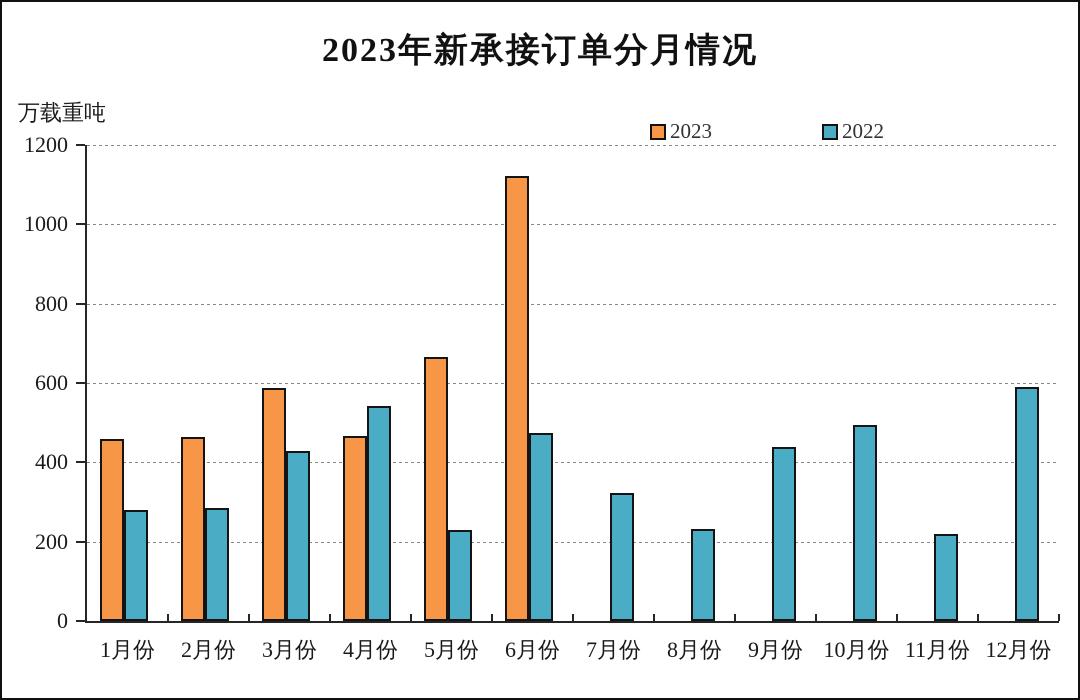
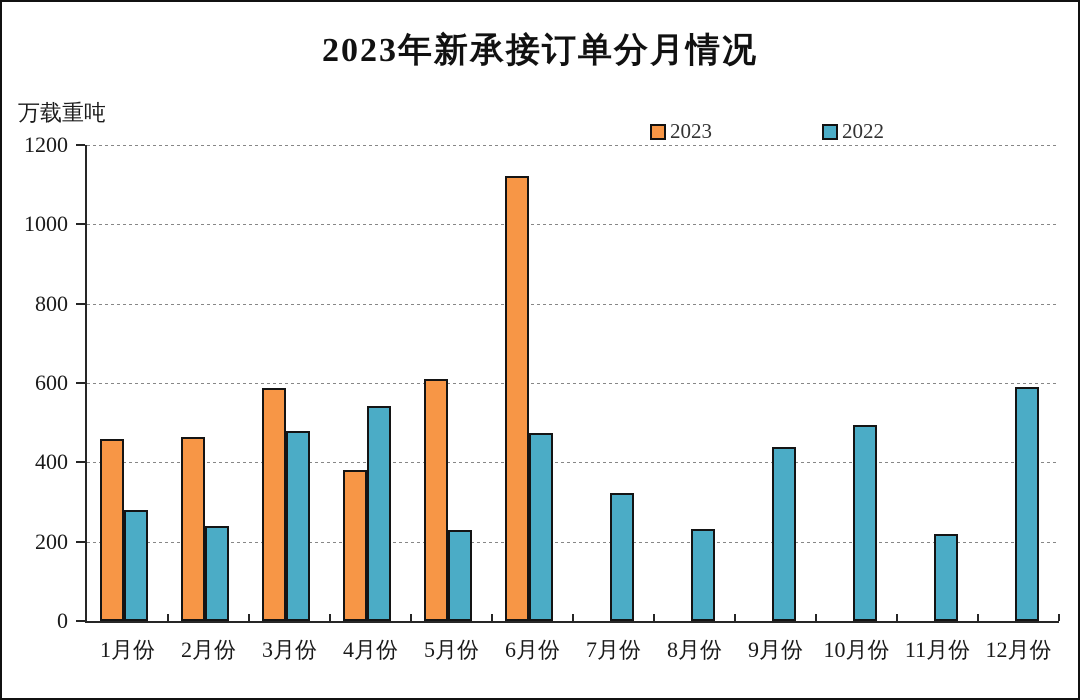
2022/2月份: 280 -> 240
2022/3月份: 430 -> 480
2023/4月份: 470 -> 380
2023/5月份: 660 -> 610
